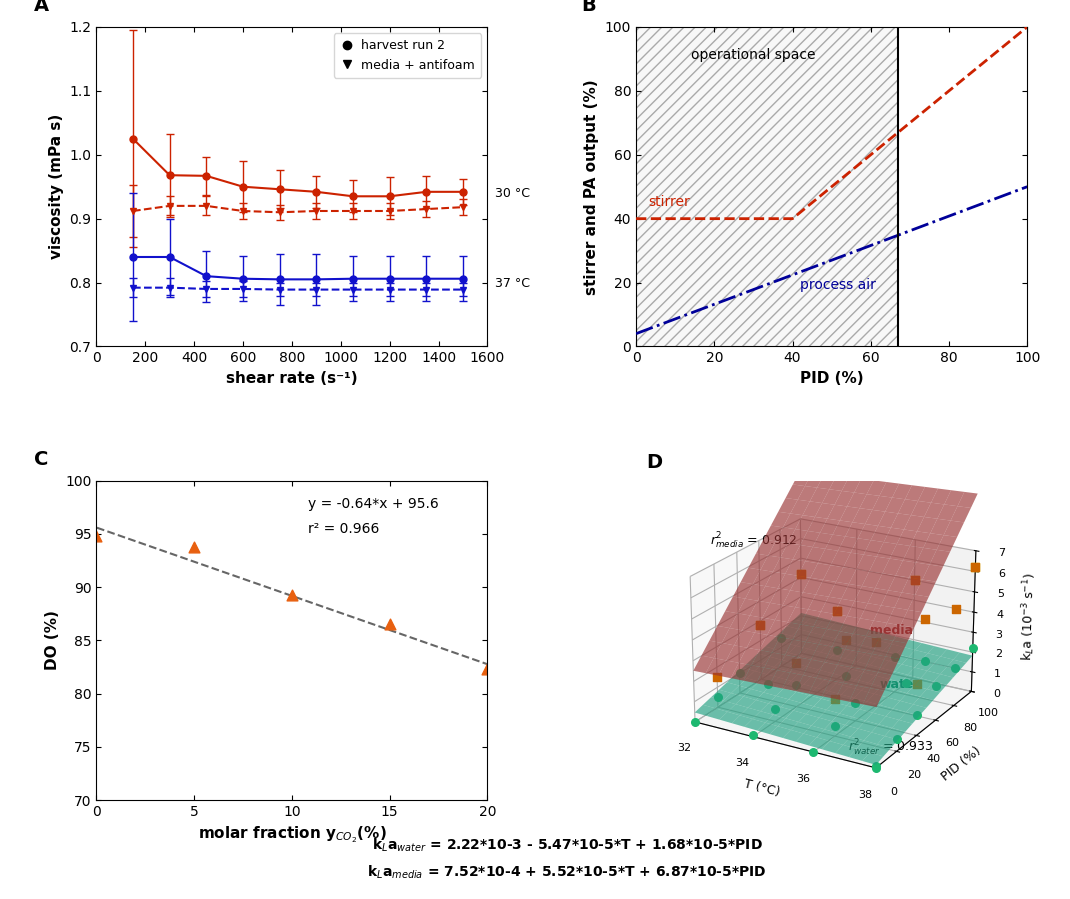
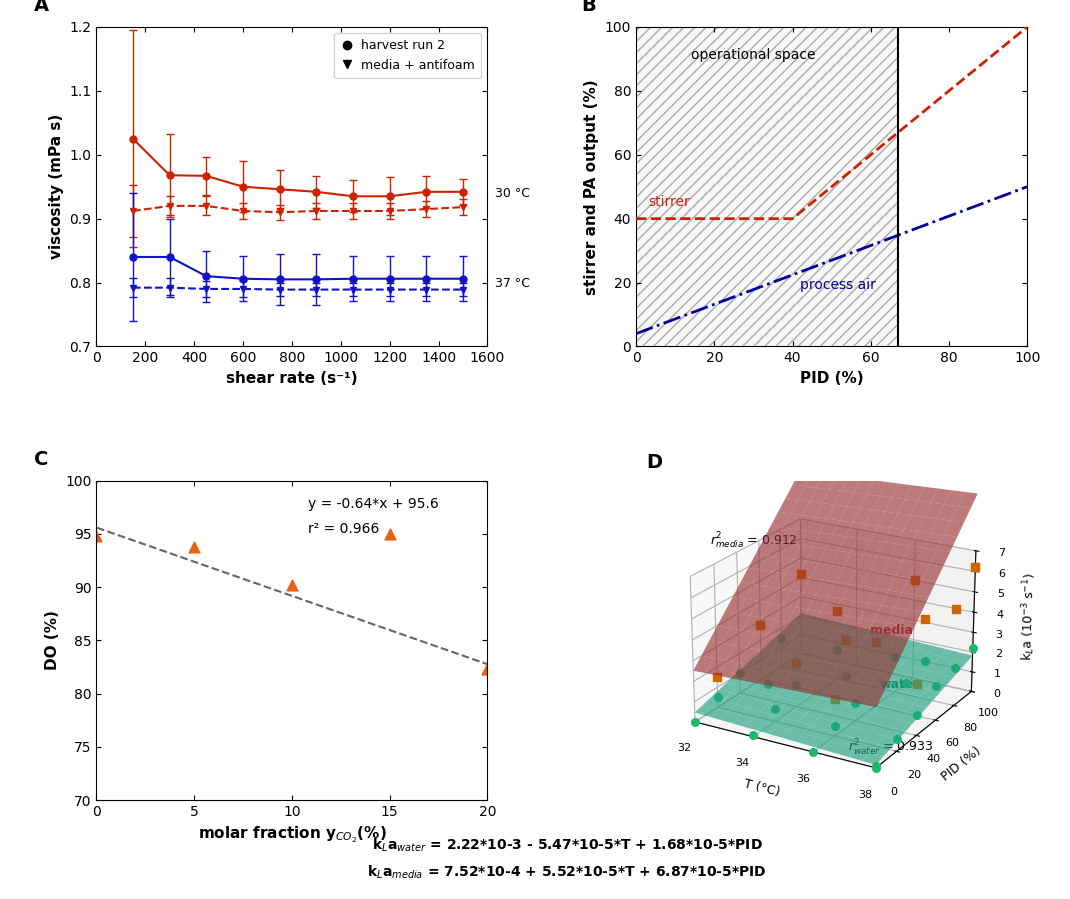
10: 89.3 -> 90.2
15: 86.5 -> 95.0
